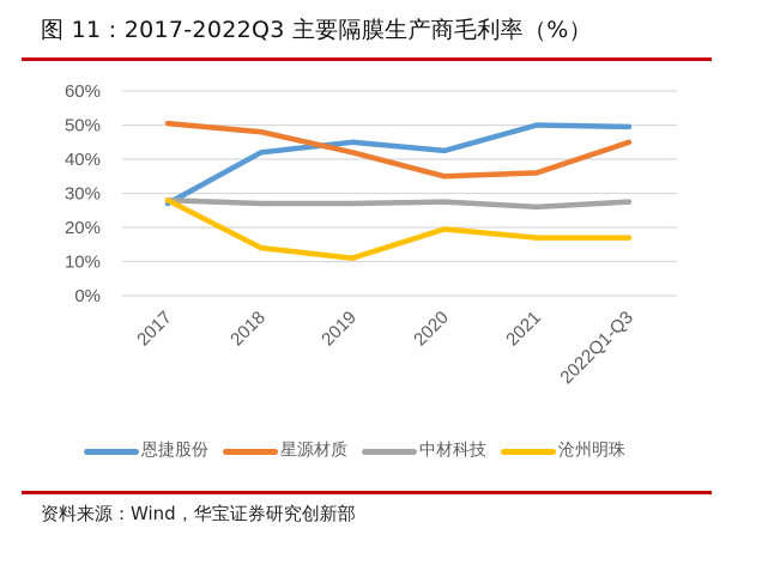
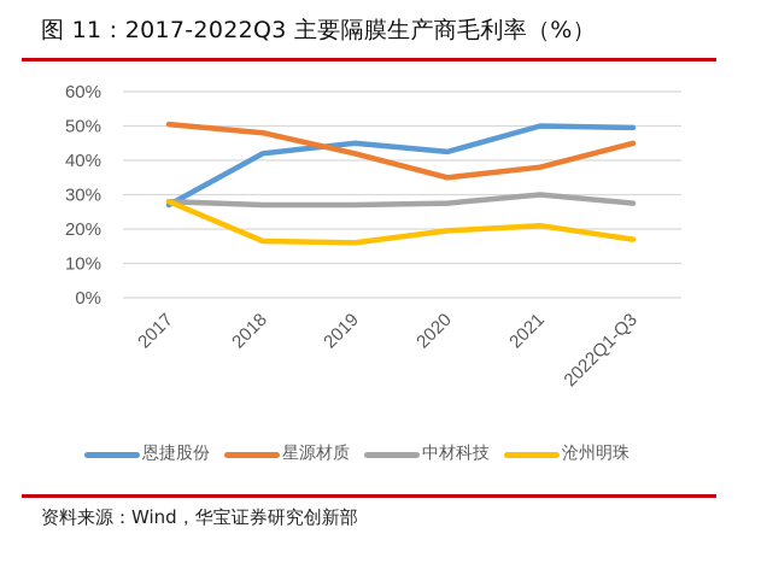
沧州明珠/2018: 14% -> 16%
沧州明珠/2019: 11% -> 16%
星源材质/2021: 36% -> 38%
中材科技/2021: 26% -> 30%
沧州明珠/2021: 17% -> 21%
